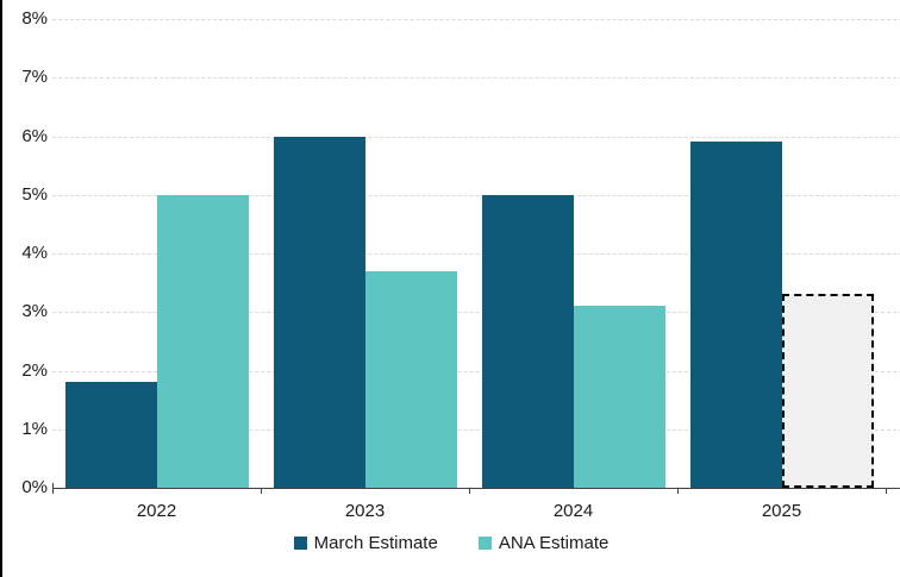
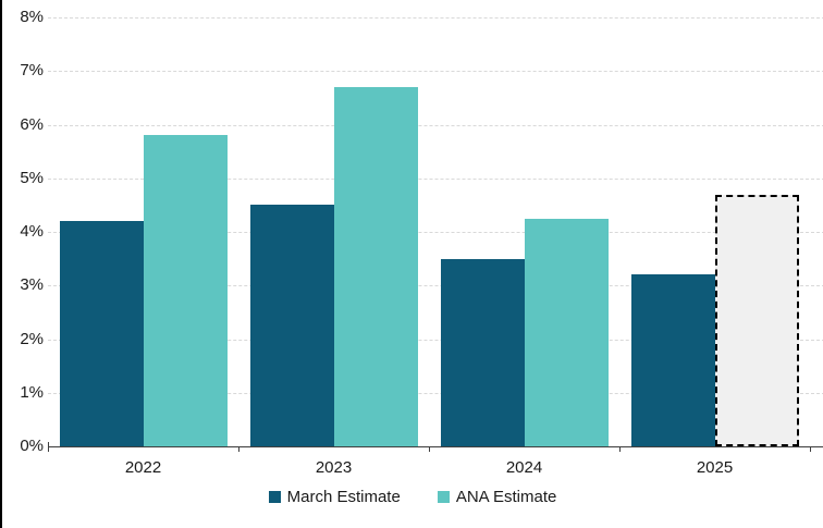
March Estimate/2022: 1.8% -> 4.2%
ANA Estimate/2022: 5.0% -> 5.8%
March Estimate/2023: 6.0% -> 4.5%
ANA Estimate/2023: 3.7% -> 6.7%
March Estimate/2024: 5.0% -> 3.5%
ANA Estimate/2024: 3.1% -> 4.2%
March Estimate/2025: 5.9% -> 3.2%
ANA Estimate/2025: 3.3% -> 4.7%
